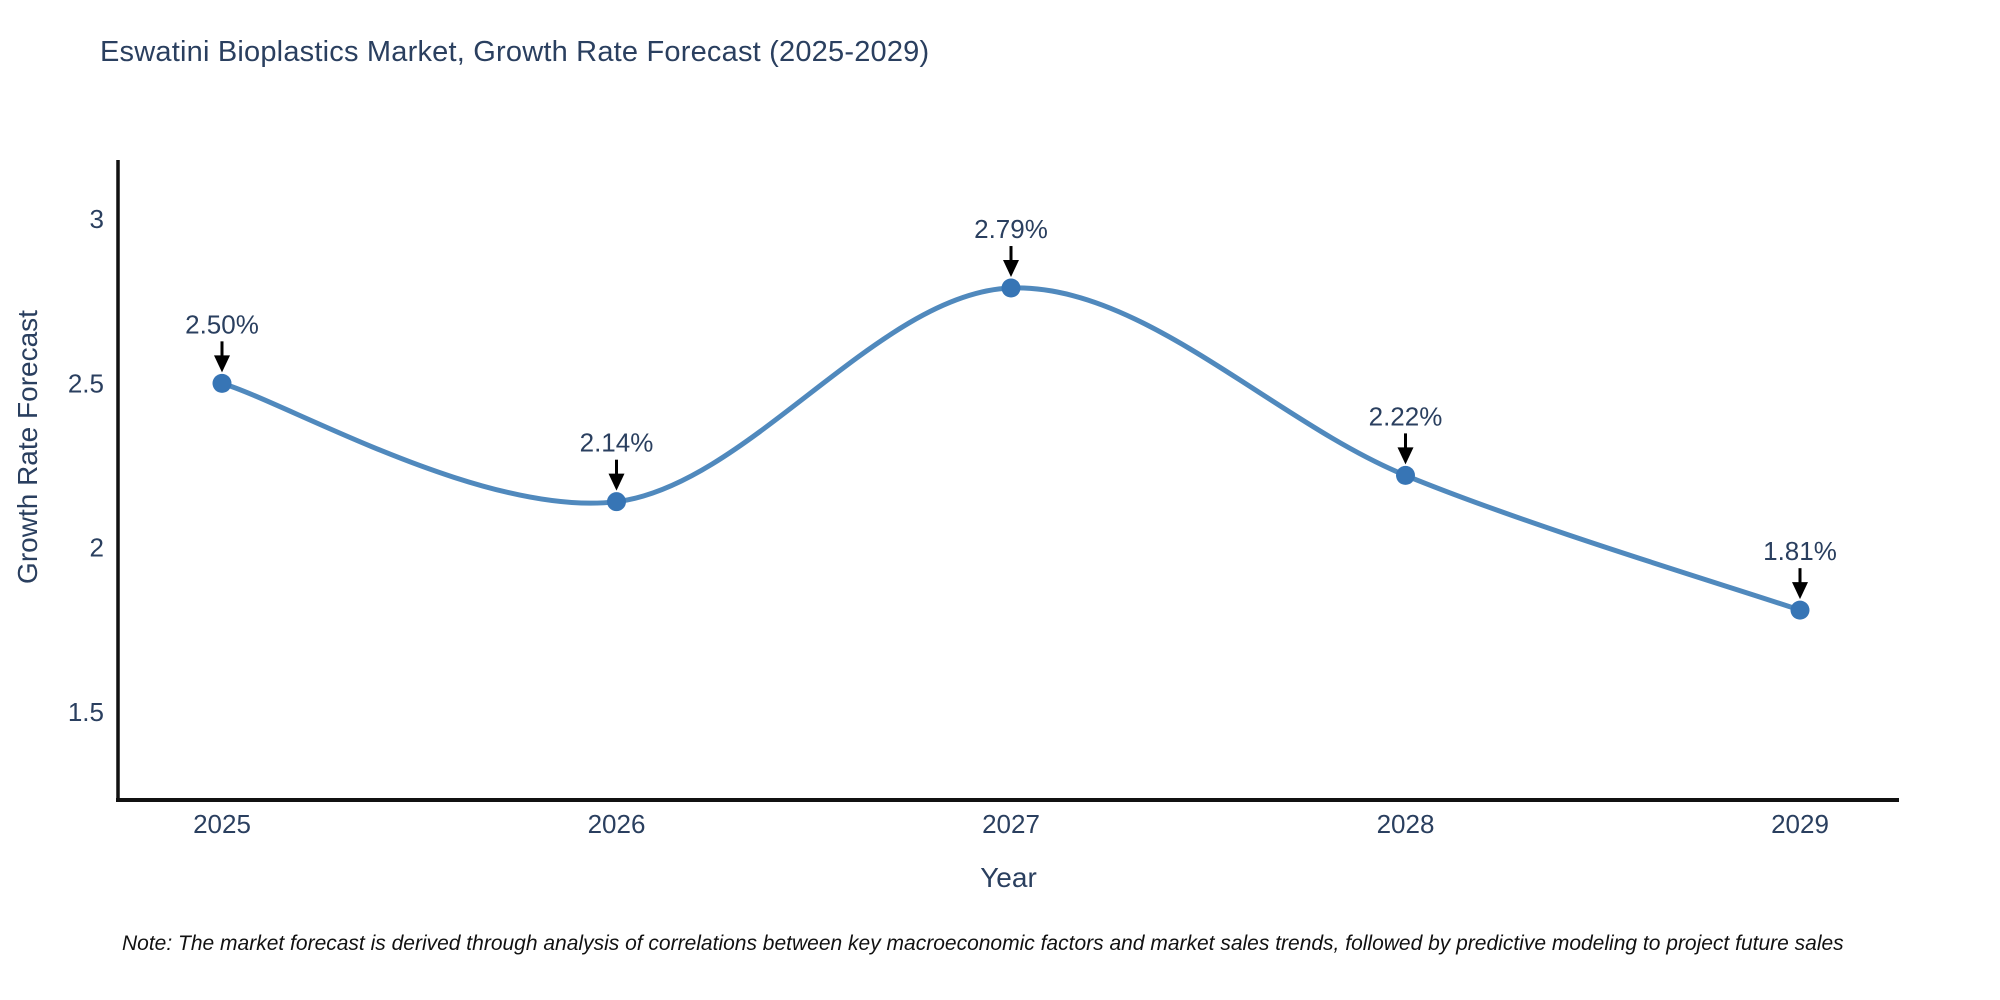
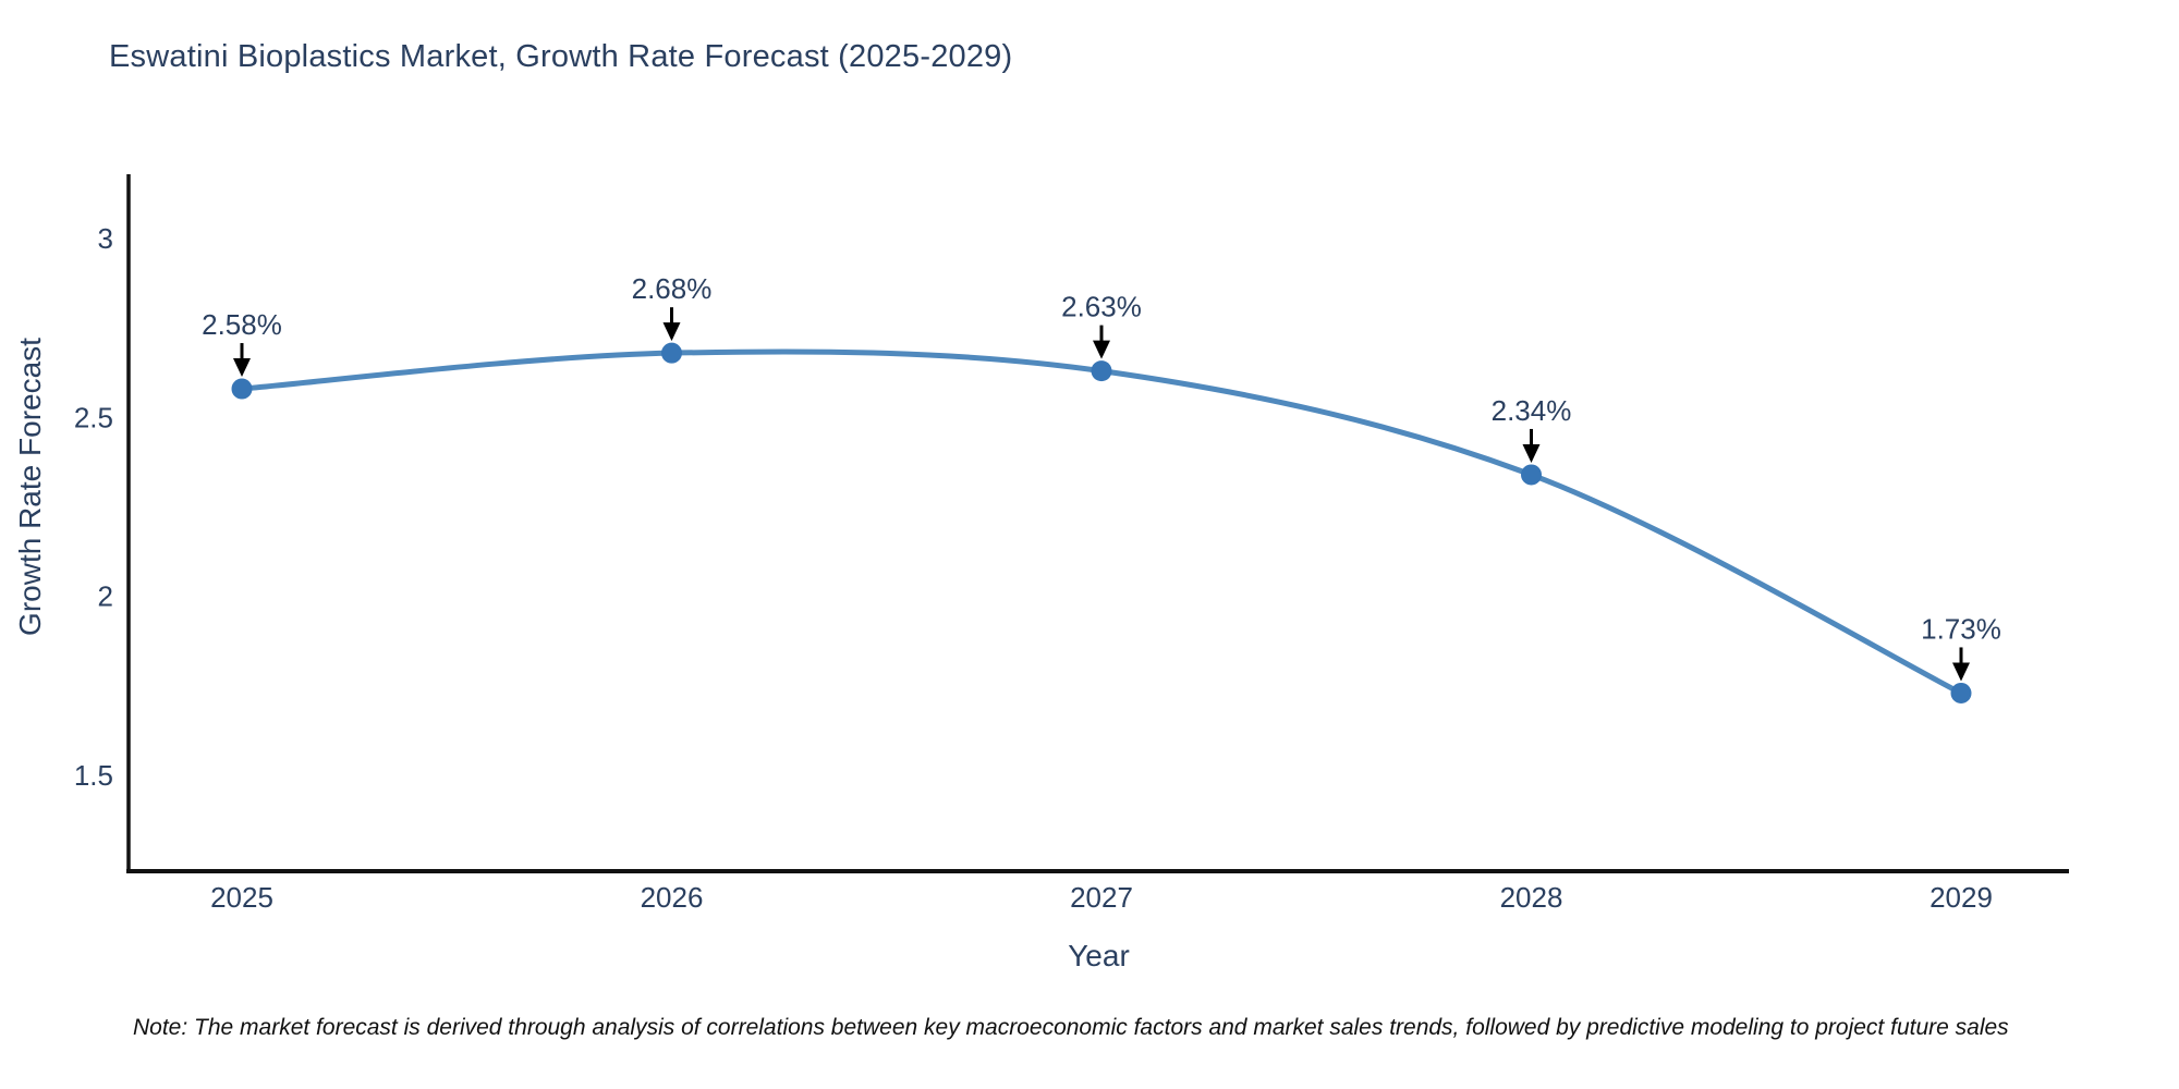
2025: 2.50% -> 2.58%
2026: 2.14% -> 2.68%
2027: 2.79% -> 2.63%
2028: 2.22% -> 2.34%
2029: 1.81% -> 1.73%
